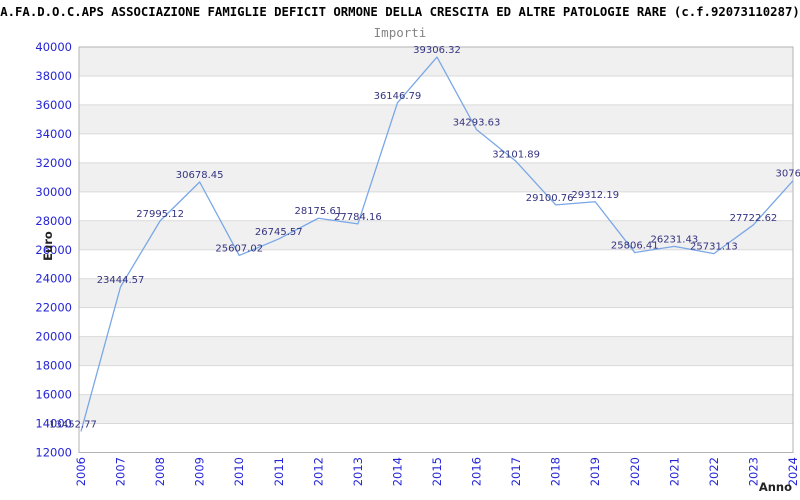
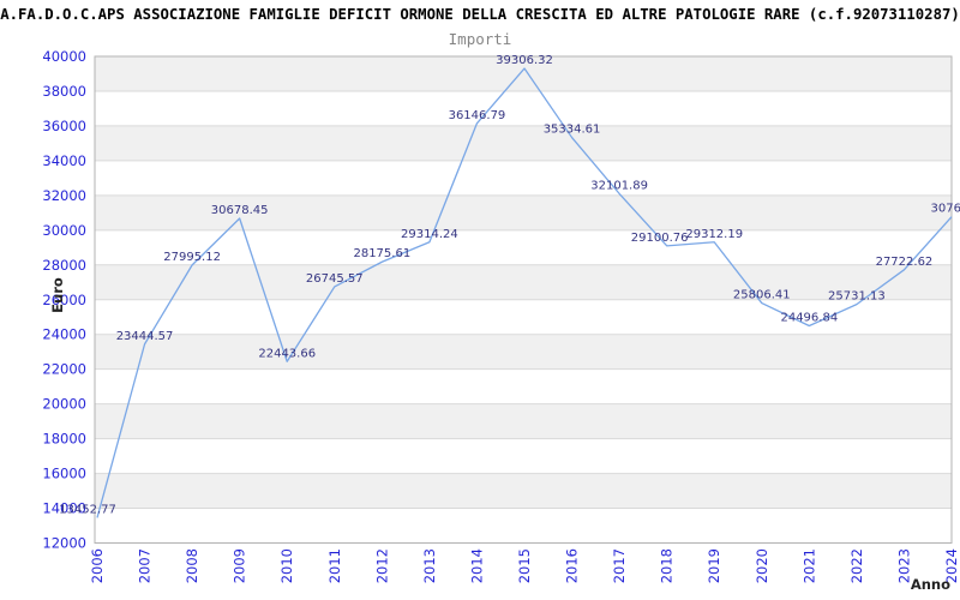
2010: 25607.02 -> 22443.66
2013: 27784.16 -> 29314.24
2016: 34293.63 -> 35334.61
2021: 26231.43 -> 24496.84
